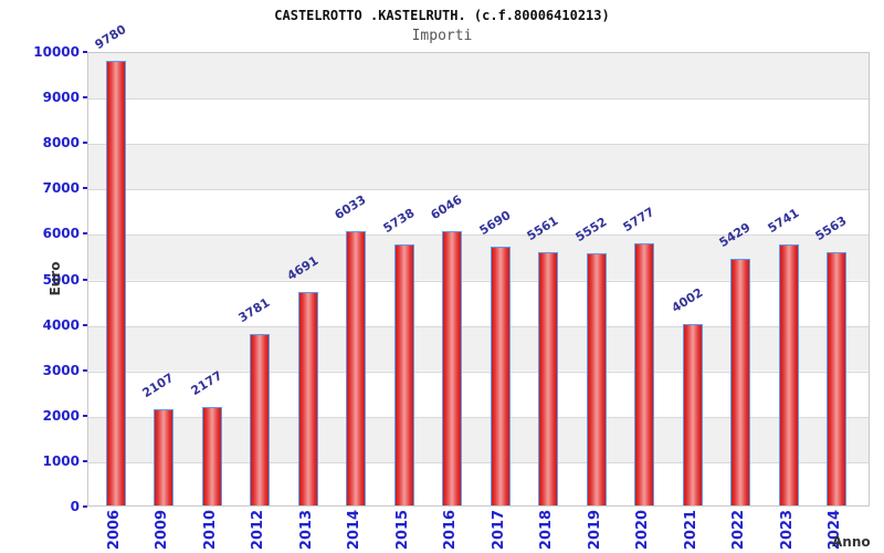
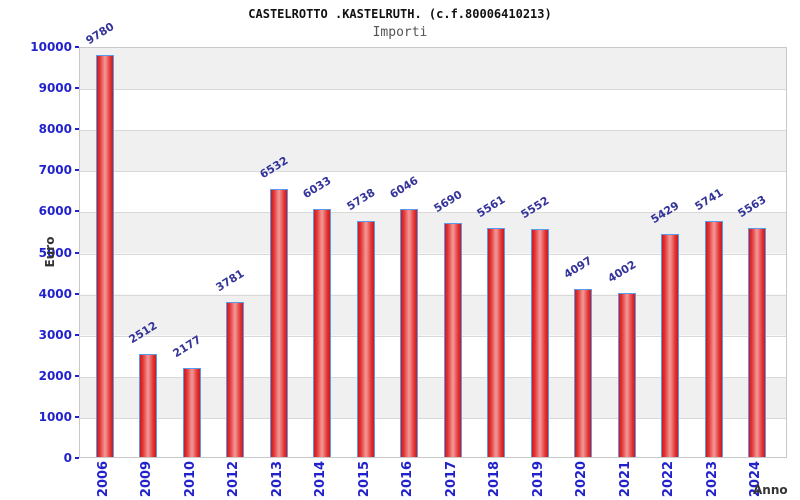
2009: 2107 -> 2512
2013: 4691 -> 6532
2020: 5777 -> 4097
